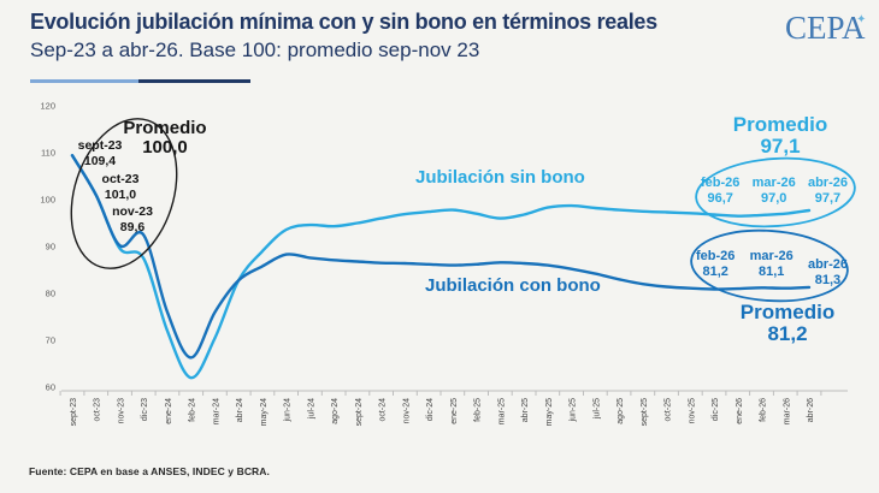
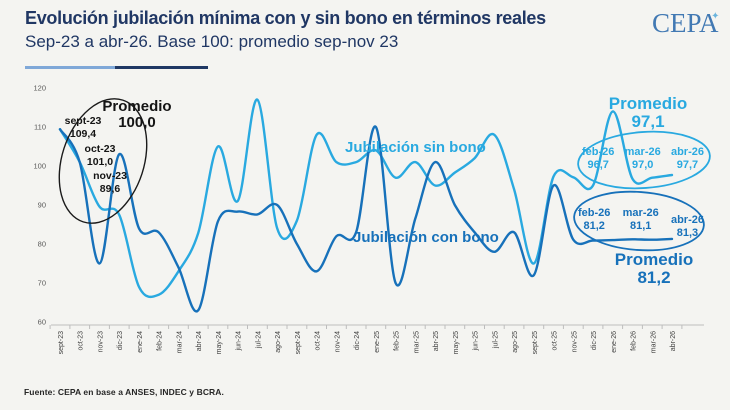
Jubilación con bono/nov-23: 90 -> 75
Jubilación con bono/dic-23: 92 -> 103
Jubilación sin bono/ene-24: 72 -> 69
Jubilación con bono/ene-24: 76 -> 84
Jubilación sin bono/feb-24: 62 -> 67
Jubilación con bono/feb-24: 66 -> 83
Jubilación sin bono/mar-24: 70 -> 73
Jubilación con bono/mar-24: 76 -> 74
Jubilación con bono/abr-24: 83 -> 63
Jubilación sin bono/may-24: 89 -> 105
Jubilación sin bono/jun-24: 94 -> 91
Jubilación sin bono/jul-24: 95 -> 117
Jubilación sin bono/ago-24: 94 -> 84
Jubilación con bono/ago-24: 87 -> 90
Jubilación sin bono/sept-24: 95 -> 86
Jubilación con bono/sept-24: 87 -> 80
Jubilación sin bono/oct-24: 96 -> 108
Jubilación con bono/oct-24: 86 -> 73
Jubilación sin bono/nov-24: 97 -> 101
Jubilación con bono/nov-24: 86 -> 82
Jubilación sin bono/dic-24: 97 -> 101
Jubilación con bono/dic-24: 86 -> 83
Jubilación sin bono/ene-25: 98 -> 104
Jubilación con bono/ene-25: 86 -> 110
Jubilación con bono/feb-25: 86 -> 70
Jubilación sin bono/mar-25: 96 -> 101
Jubilación sin bono/abr-25: 97 -> 95
Jubilación con bono/abr-25: 86 -> 101
Jubilación con bono/may-25: 86 -> 90
Jubilación sin bono/jun-25: 99 -> 102
Jubilación con bono/jun-25: 85 -> 83
Jubilación sin bono/jul-25: 98 -> 108
Jubilación con bono/jul-25: 84 -> 78
Jubilación sin bono/ago-25: 98 -> 94
Jubilación sin bono/sept-25: 98 -> 75
Jubilación con bono/sept-25: 82 -> 72
Jubilación con bono/oct-25: 81 -> 95
Jubilación sin bono/dic-25: 97 -> 95
Jubilación sin bono/ene-26: 96 -> 114
